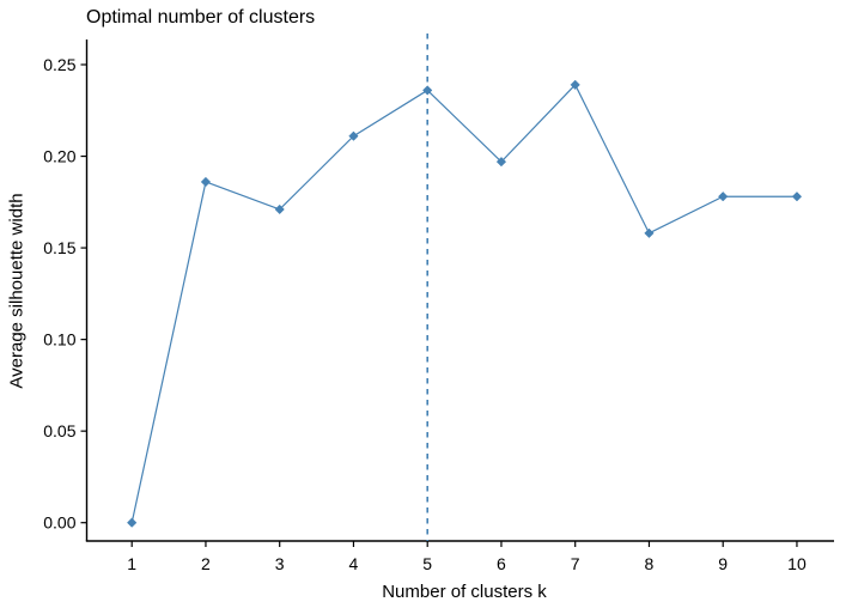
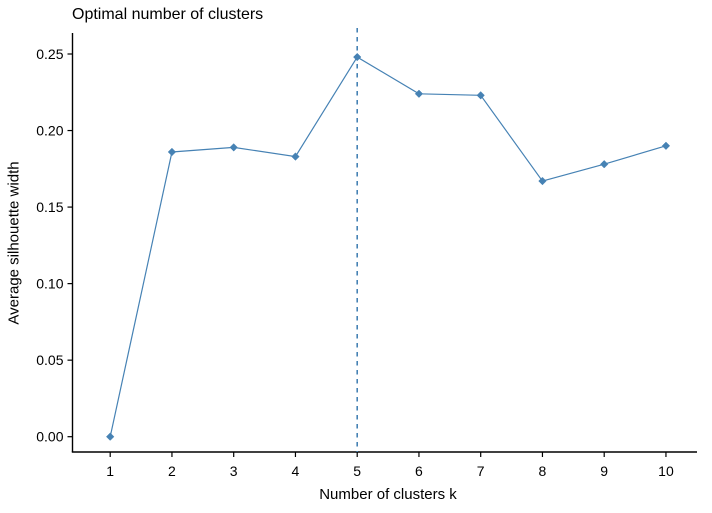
3: 0.171 -> 0.189
4: 0.211 -> 0.183
5: 0.236 -> 0.248
6: 0.197 -> 0.224
7: 0.239 -> 0.223
8: 0.158 -> 0.167
10: 0.178 -> 0.190
